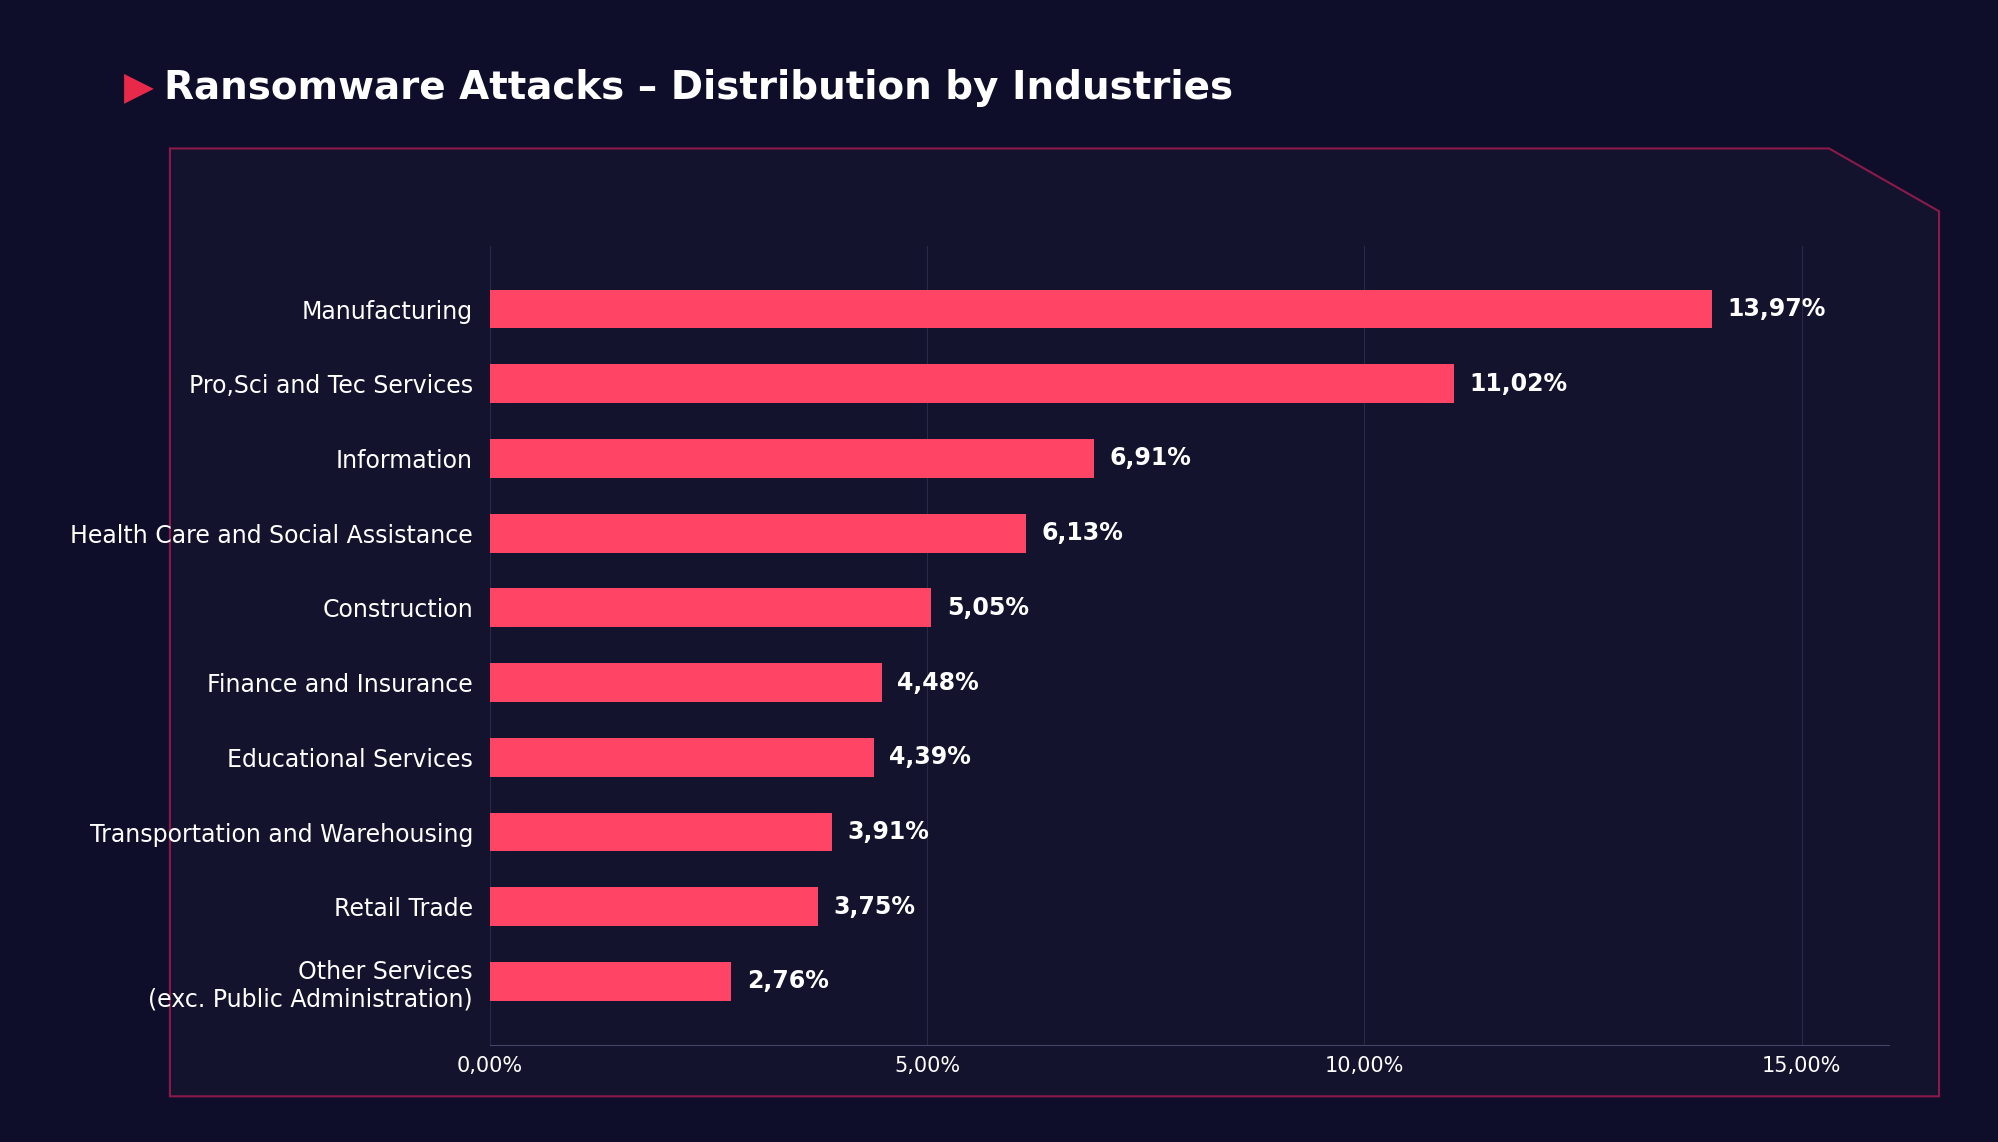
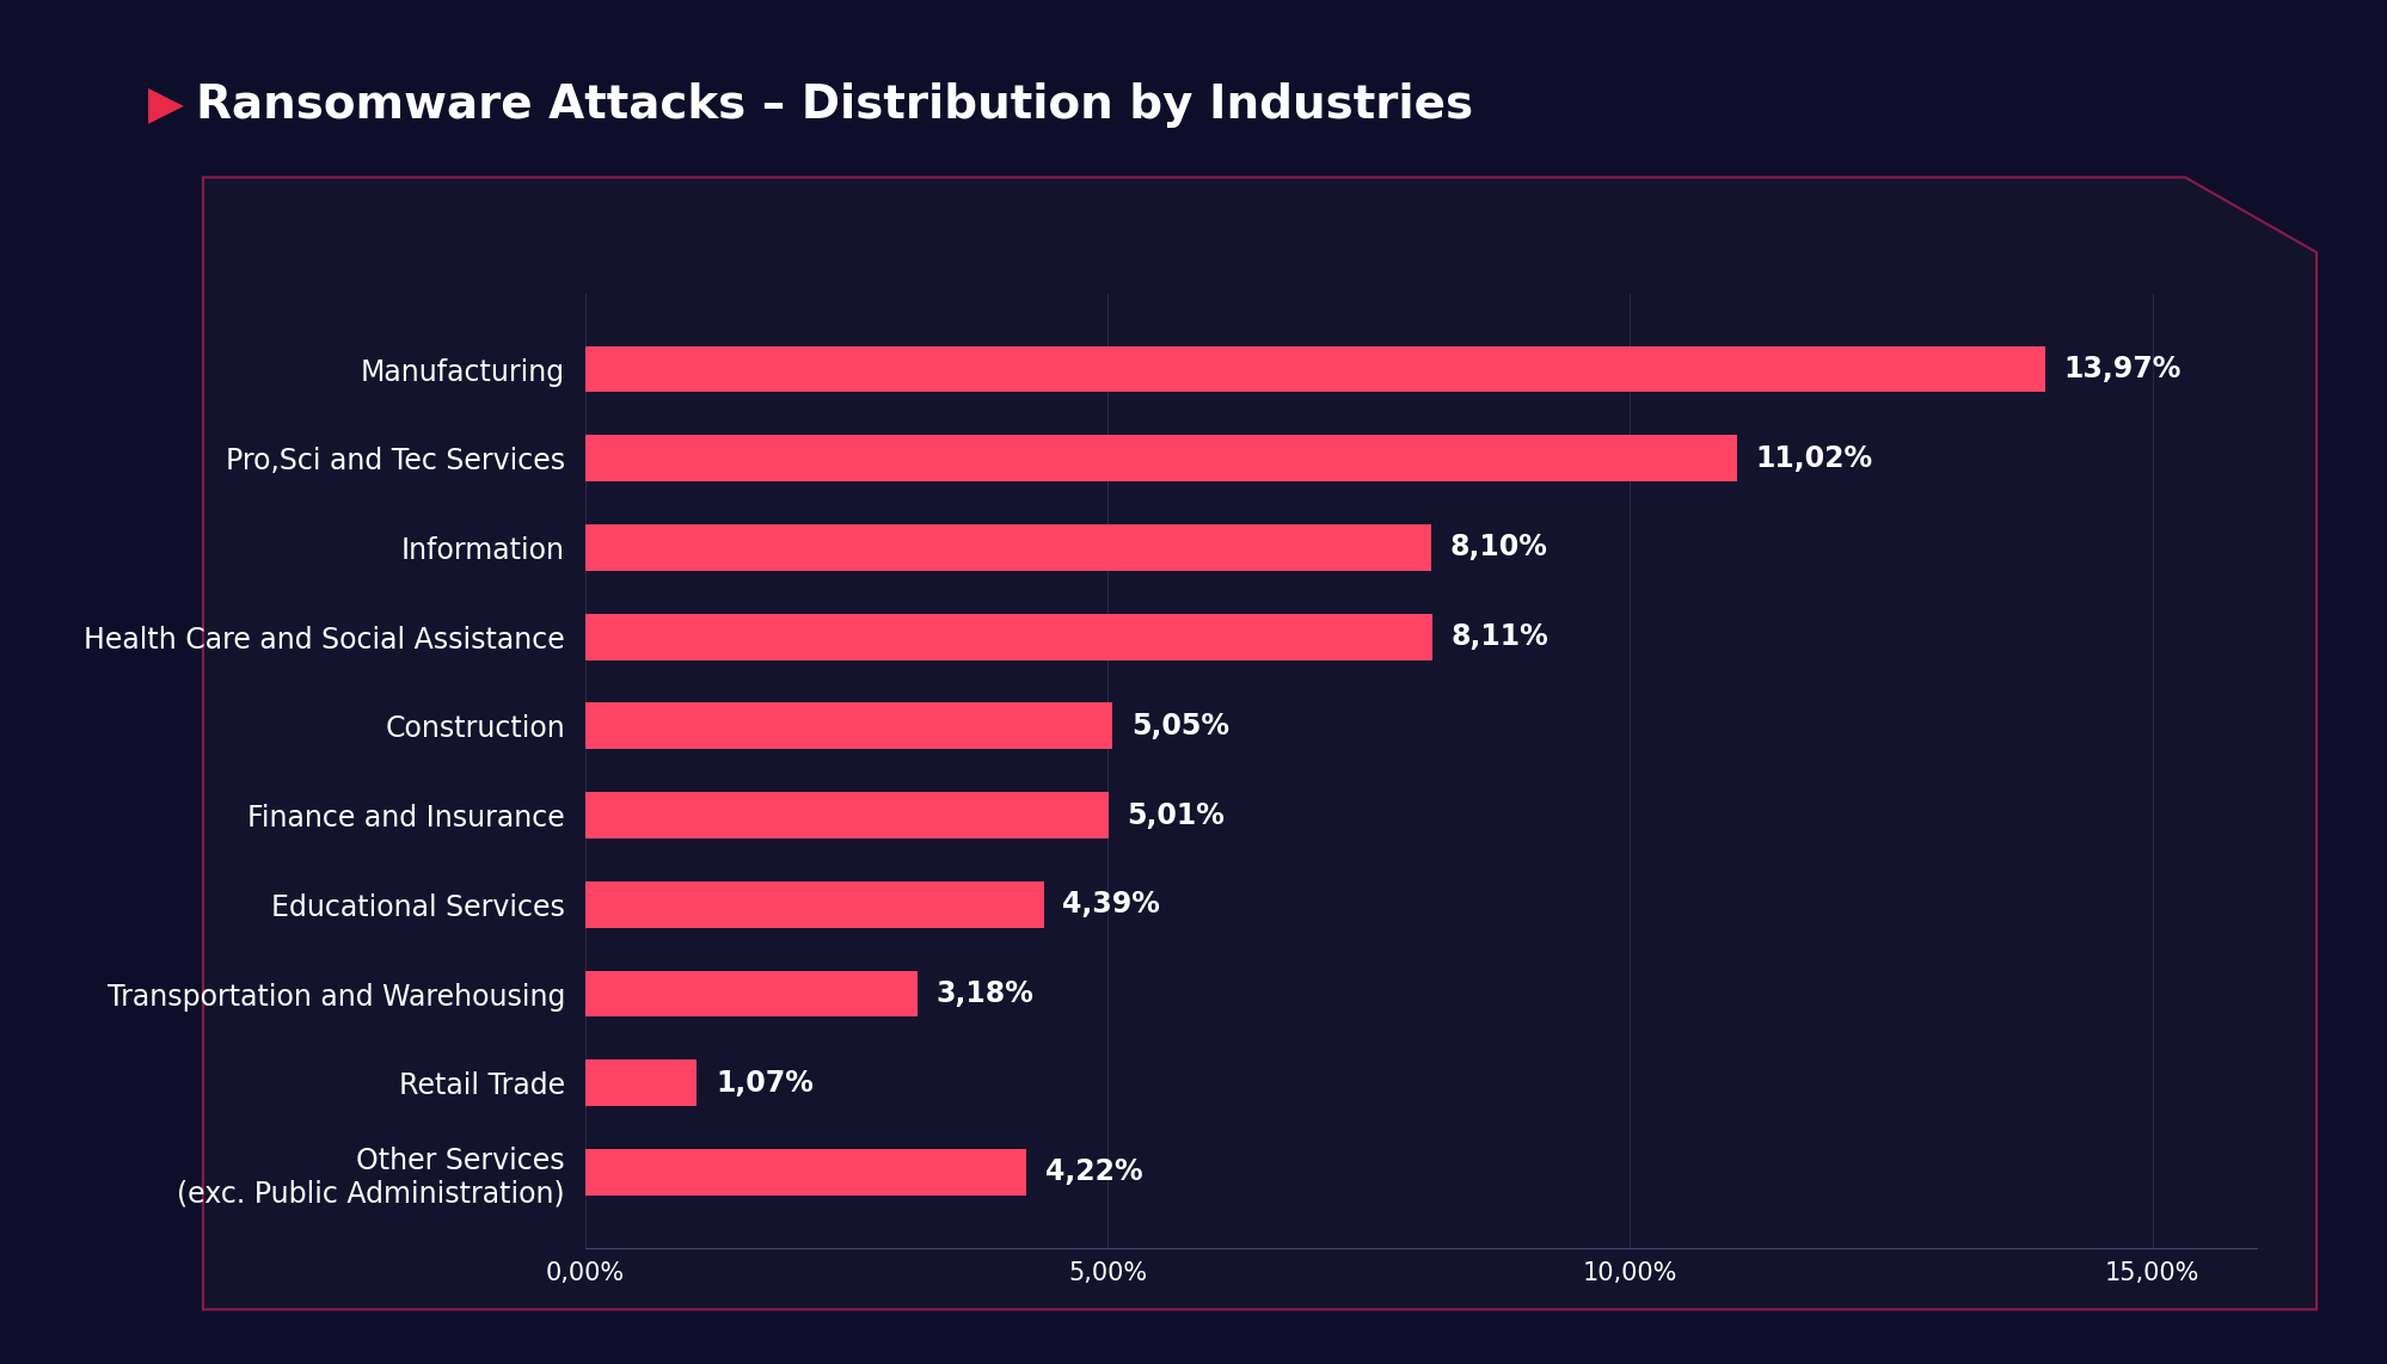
Information: 6,91% -> 8,10%
Health Care and Social Assistance: 6,13% -> 8,11%
Finance and Insurance: 4,48% -> 5,01%
Transportation and Warehousing: 3,91% -> 3,18%
Retail Trade: 3,75% -> 1,07%
Other Services (exc. Public Administration): 2,76% -> 4,22%
